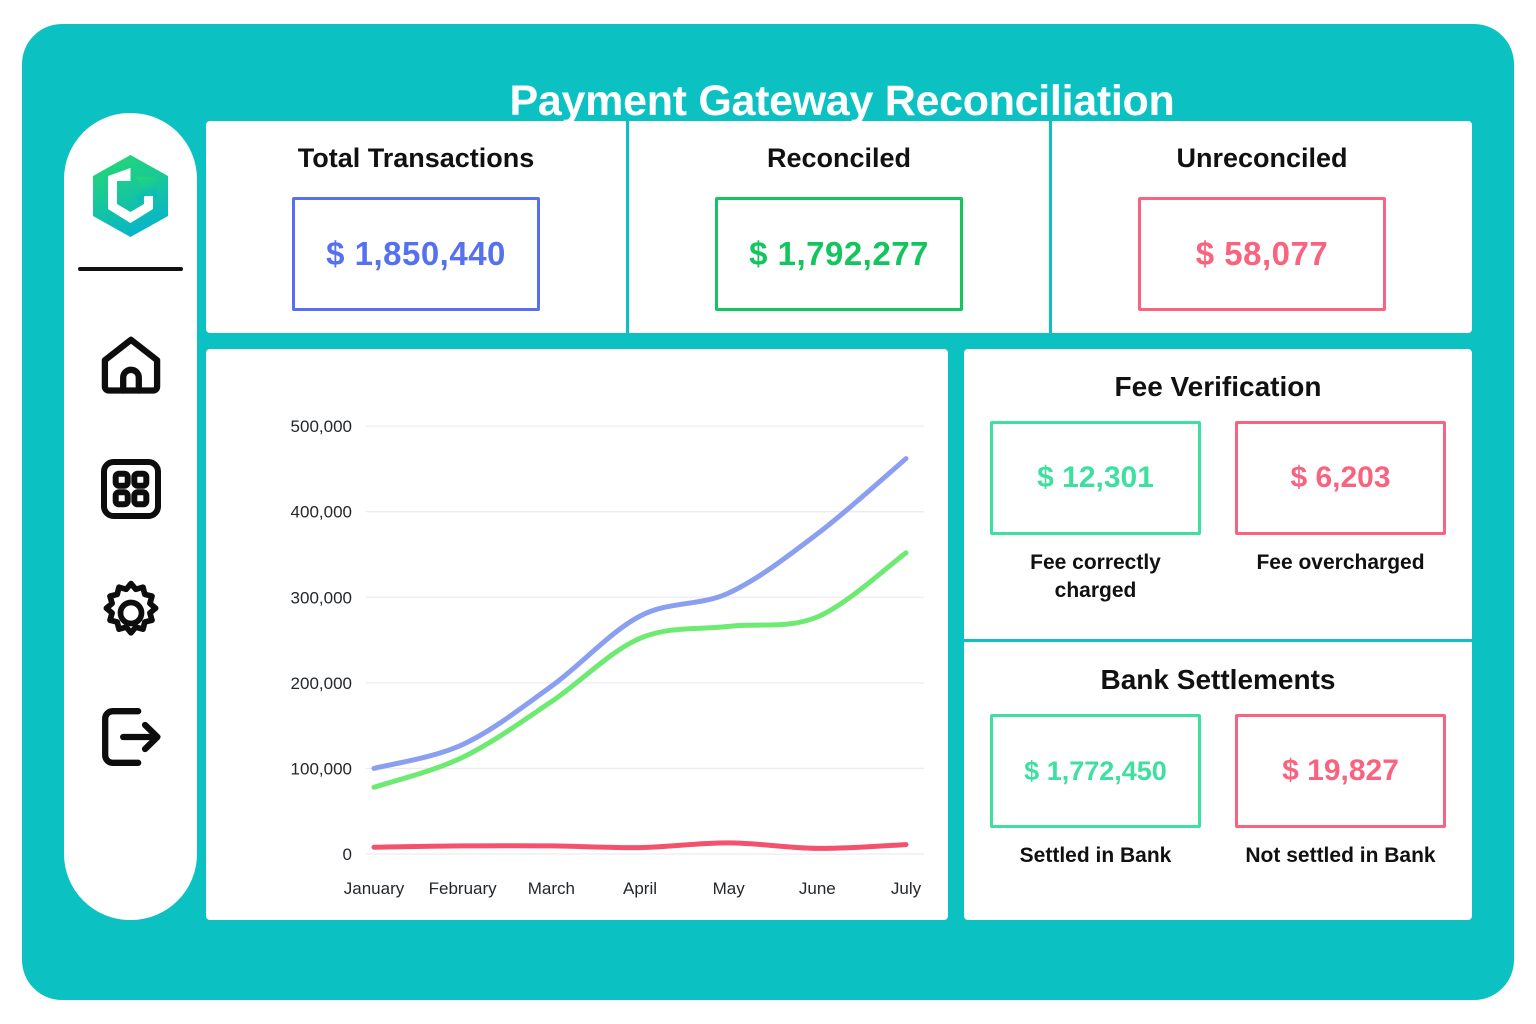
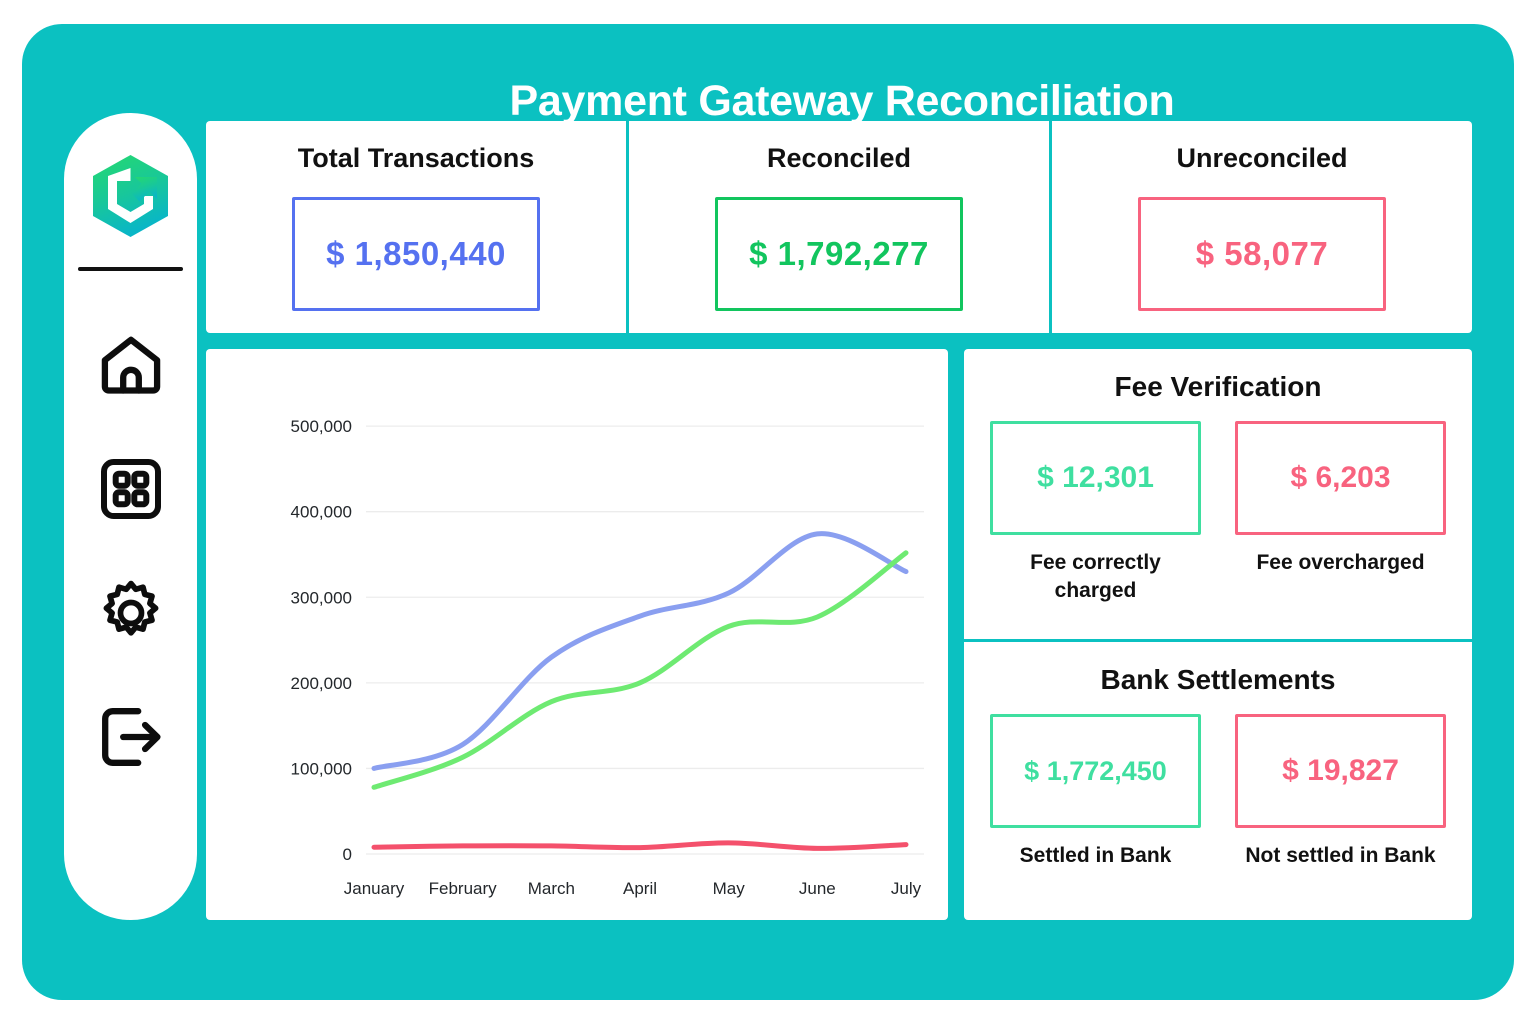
Total Transactions/March: 200000 -> 230000
Reconciled/April: 250000 -> 200000
Total Transactions/July: 460000 -> 330000
